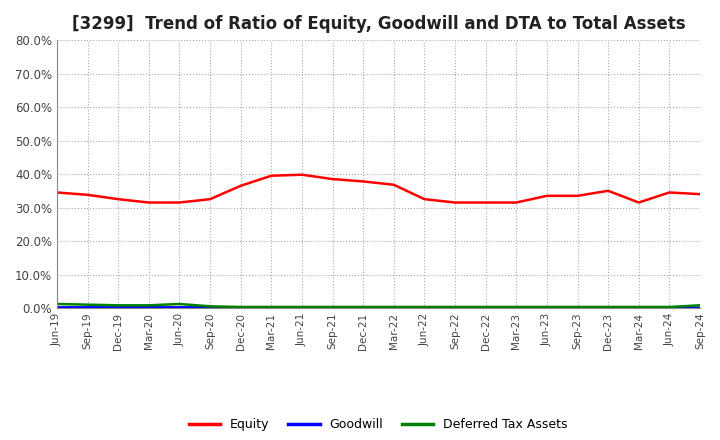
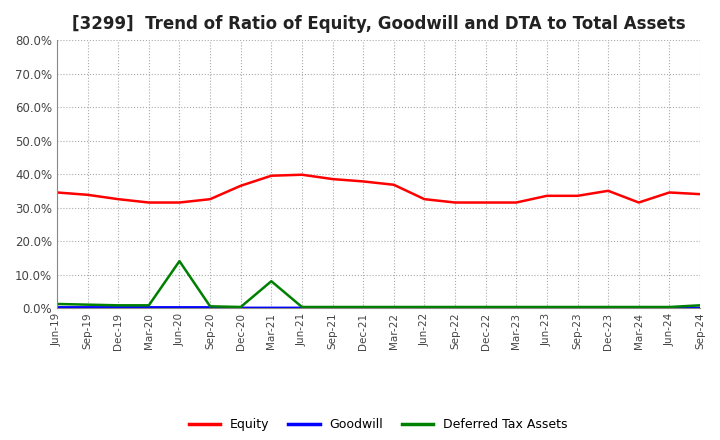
Deferred Tax Assets/Jun-20: 1.2% -> 14.0%
Deferred Tax Assets/Mar-21: 0.3% -> 8.0%
